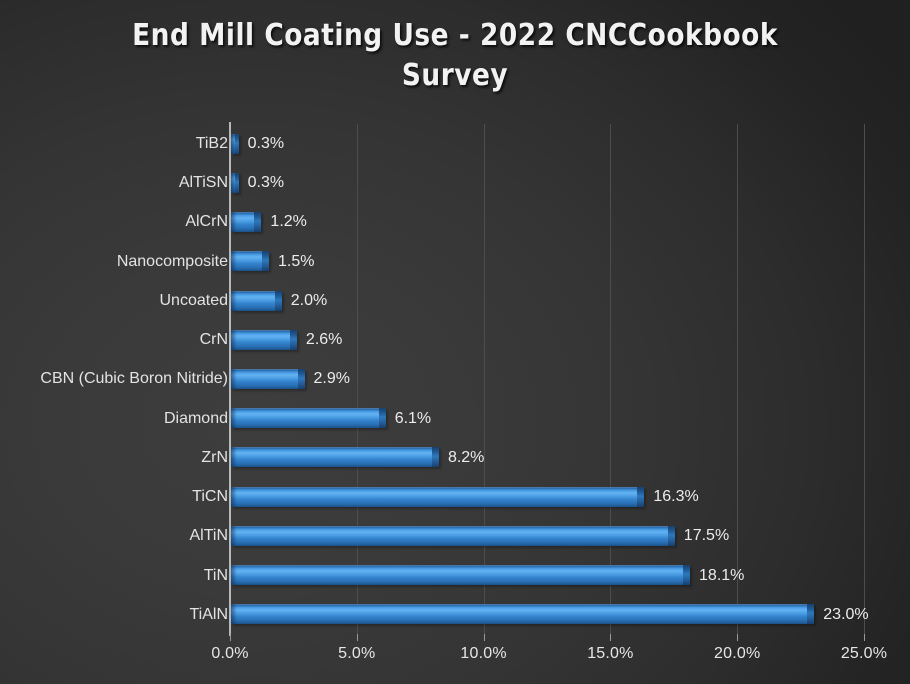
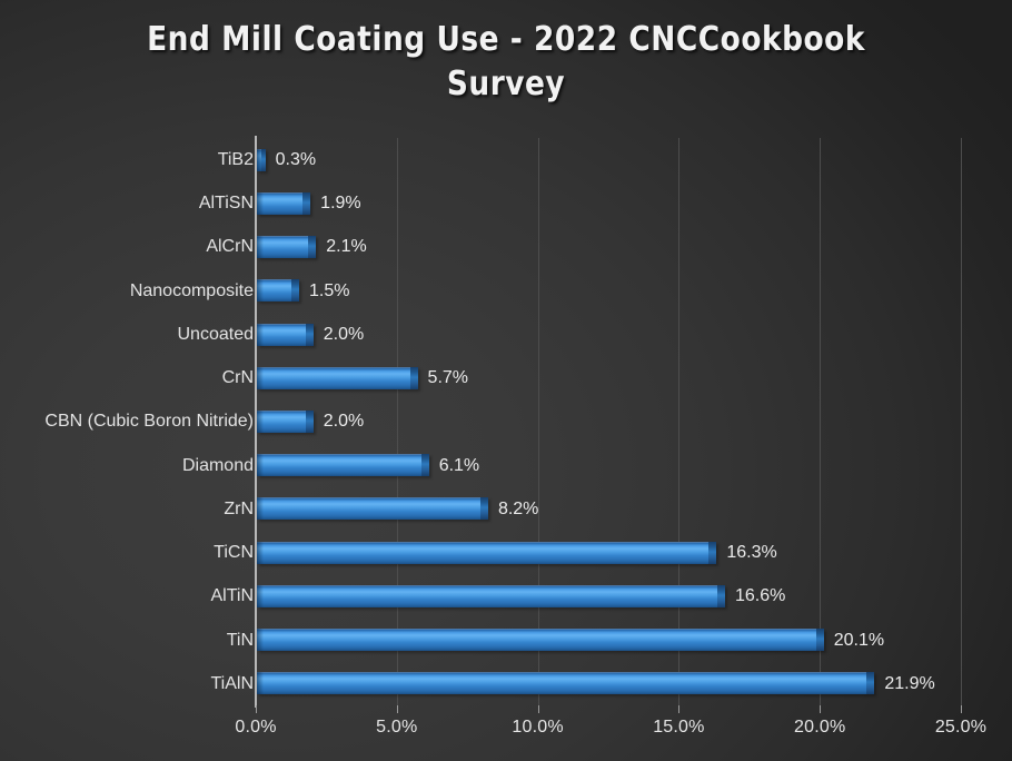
AlTiSN: 0.3% -> 1.9%
AlCrN: 1.2% -> 2.1%
CrN: 2.6% -> 5.7%
CBN (Cubic Boron Nitride): 2.9% -> 2.0%
AlTiN: 17.5% -> 16.6%
TiN: 18.1% -> 20.1%
TiAlN: 23.0% -> 21.9%
